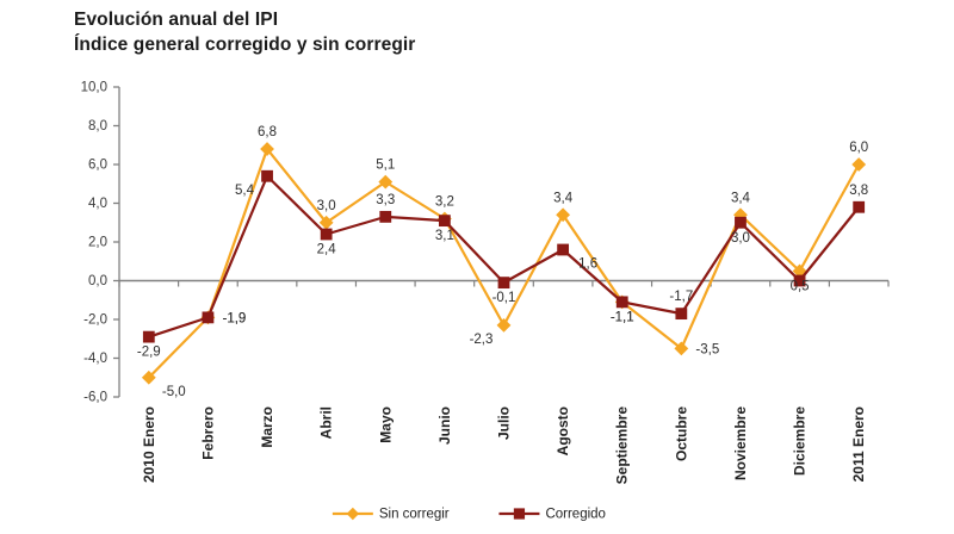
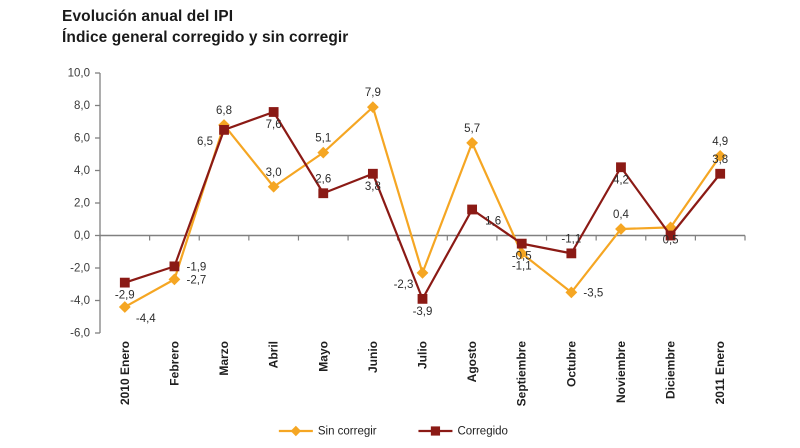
Sin corregir/2010 Enero: -5,0 -> -4,4
Sin corregir/Febrero: -1,9 -> -2,7
Corregido/Marzo: 5,4 -> 6,5
Corregido/Abril: 2,4 -> 7,6
Corregido/Mayo: 3,3 -> 2,6
Sin corregir/Junio: 3,2 -> 7,9
Corregido/Junio: 3,1 -> 3,8
Corregido/Julio: -0,1 -> -3,9
Sin corregir/Agosto: 3,4 -> 5,7
Corregido/Septiembre: -1,1 -> -0,5
Corregido/Octubre: -1,7 -> -1,1
Sin corregir/Noviembre: 3,4 -> 0,4
Corregido/Noviembre: 3,0 -> 4,2
Sin corregir/2011 Enero: 6,0 -> 4,9
